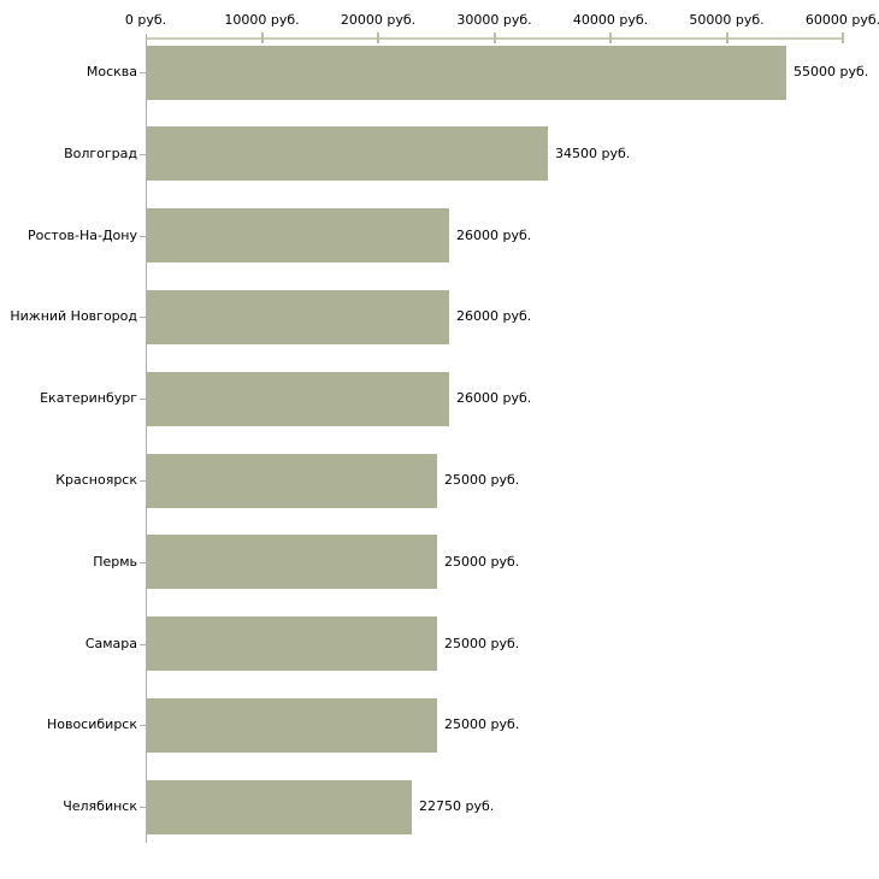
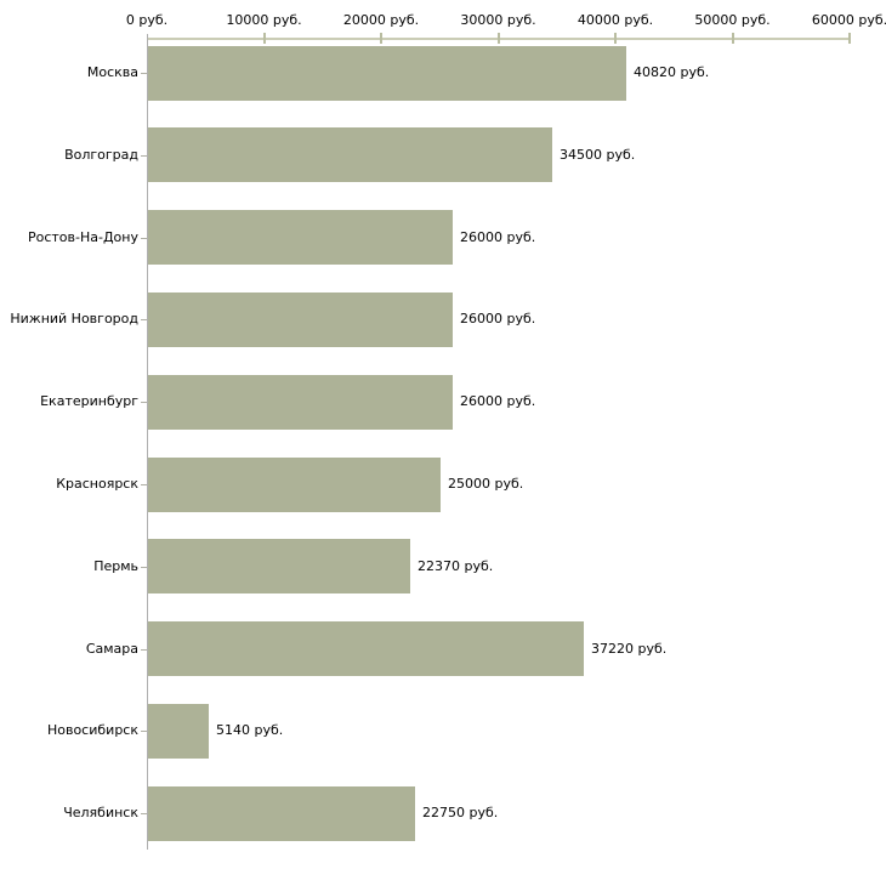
Москва: 55000 -> 40820
Пермь: 25000 -> 22370
Самара: 25000 -> 37220
Новосибирск: 25000 -> 5140
